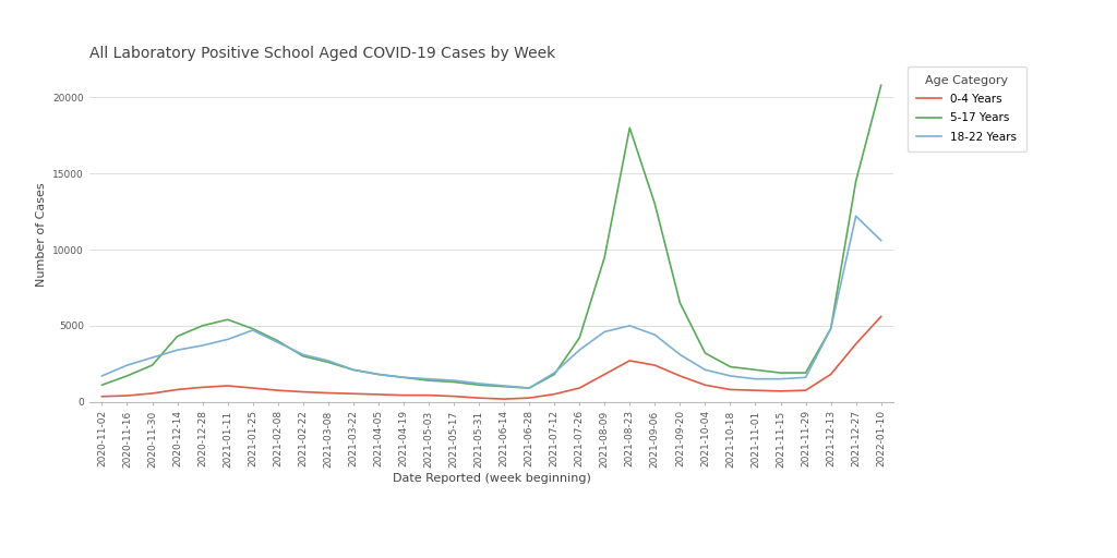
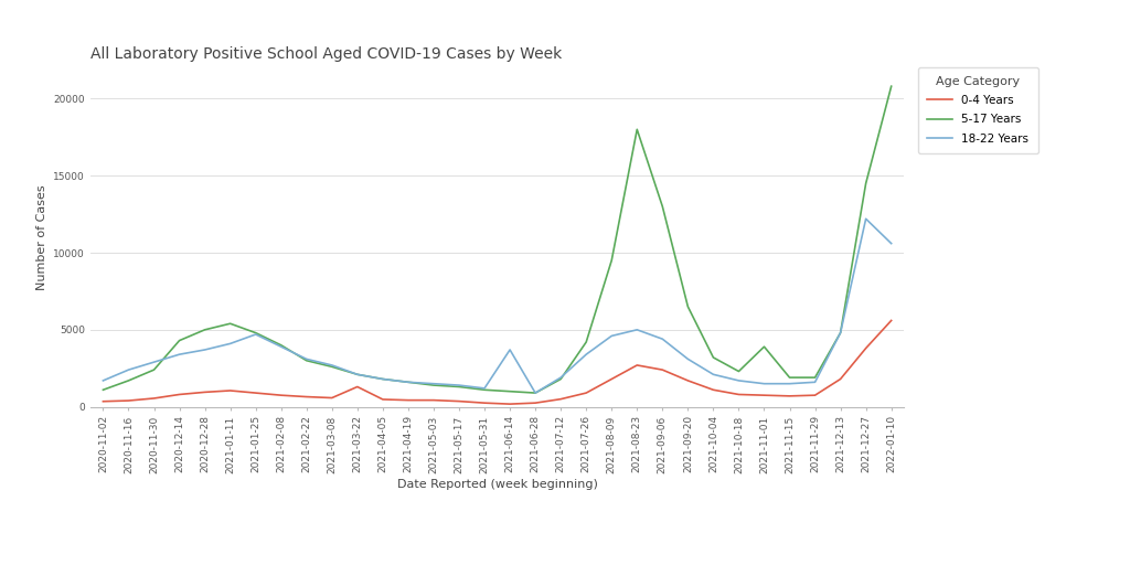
0-4 Years/2021-03-22: 500 -> 1300
18-22 Years/2021-06-14: 1000 -> 3700
5-17 Years/2021-11-01: 2100 -> 3900
